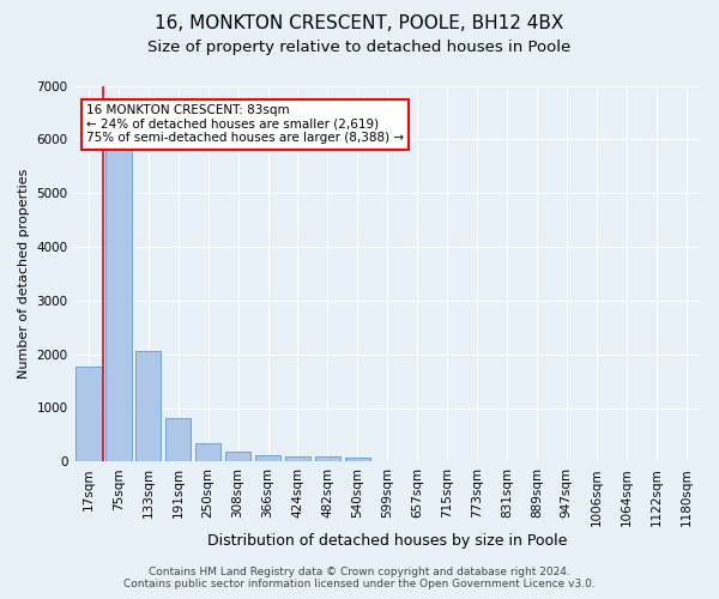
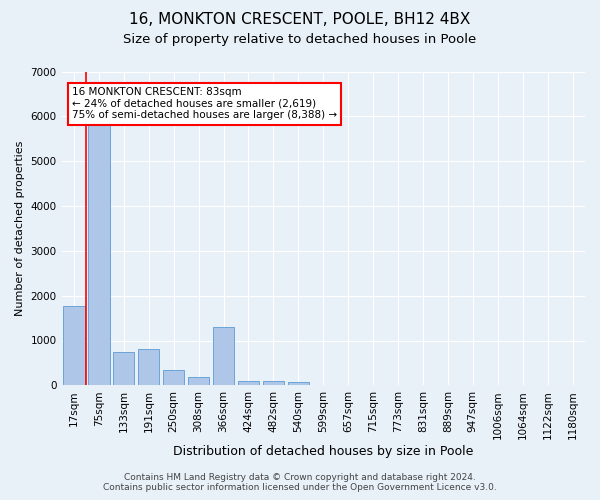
133sqm: 2060 -> 750
366sqm: 120 -> 1300
